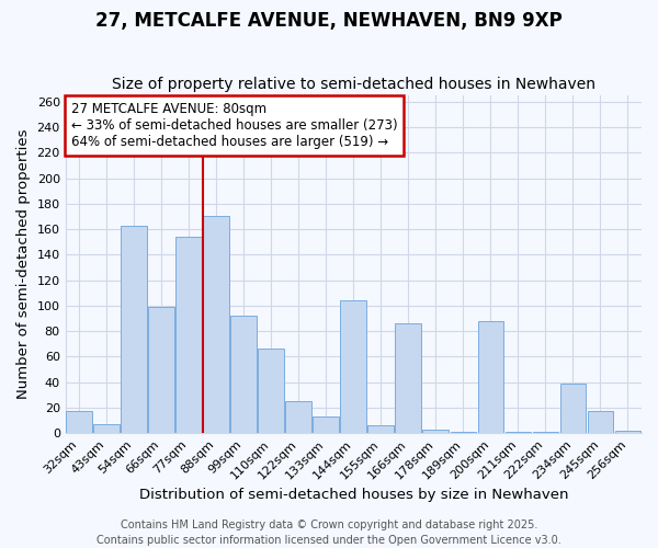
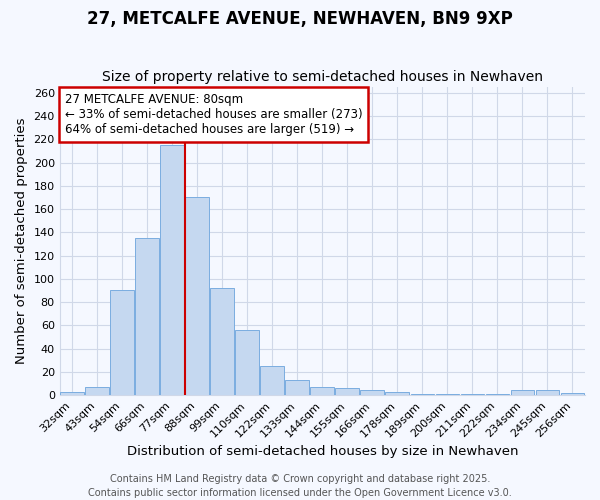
32sqm: 17 -> 3
54sqm: 163 -> 90
66sqm: 99 -> 135
77sqm: 154 -> 215
110sqm: 66 -> 56
144sqm: 104 -> 7
166sqm: 86 -> 4
200sqm: 88 -> 1
234sqm: 39 -> 4
245sqm: 17 -> 4
